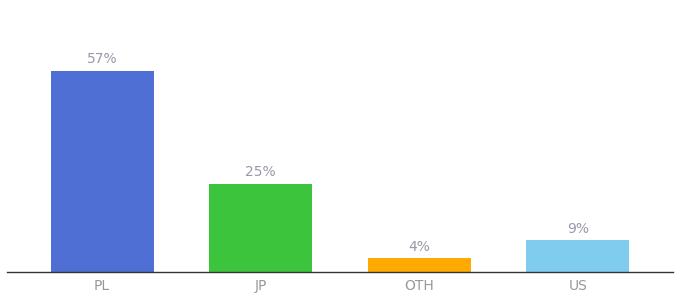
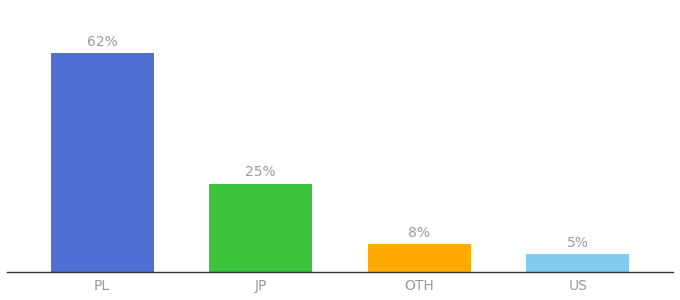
PL: 57% -> 62%
OTH: 4% -> 8%
US: 9% -> 5%
